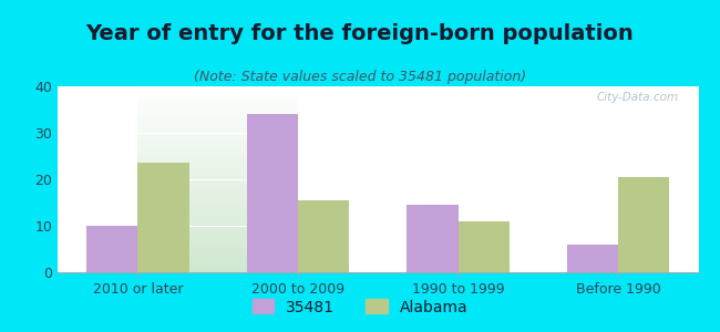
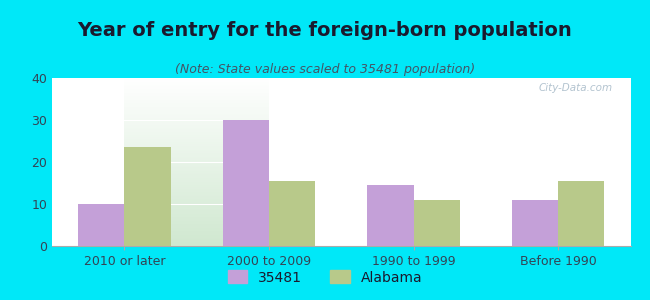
35481/2000 to 2009: 34.0 -> 30.0
35481/Before 1990: 6.0 -> 11.0
Alabama/Before 1990: 20.5 -> 15.5
